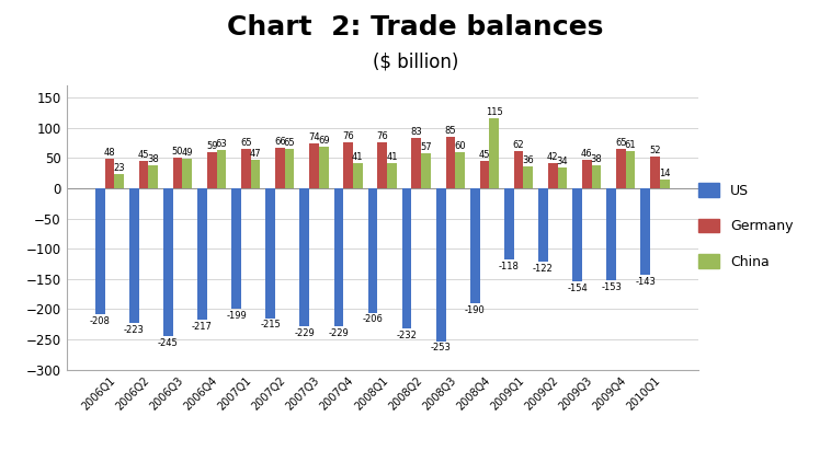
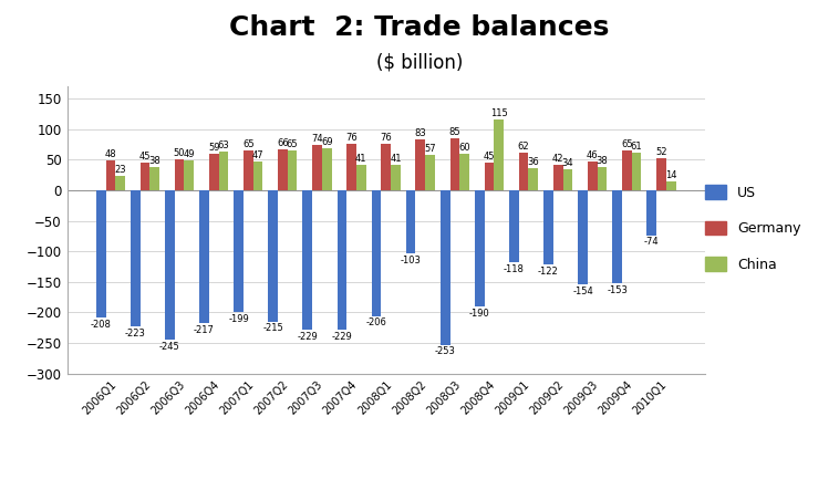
US/2008Q2: -232 -> -103
US/2010Q1: -143 -> -74
